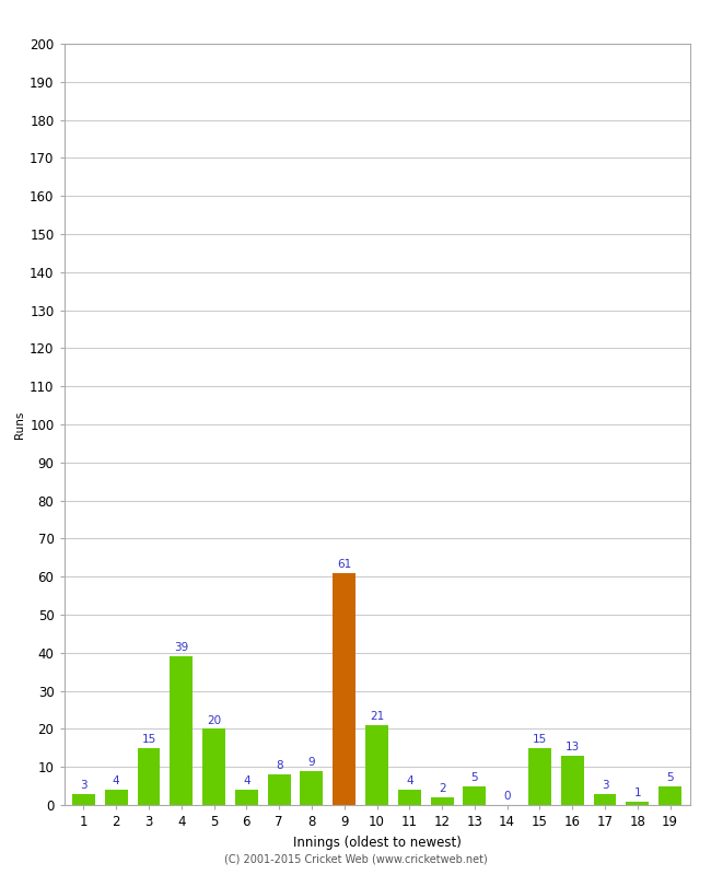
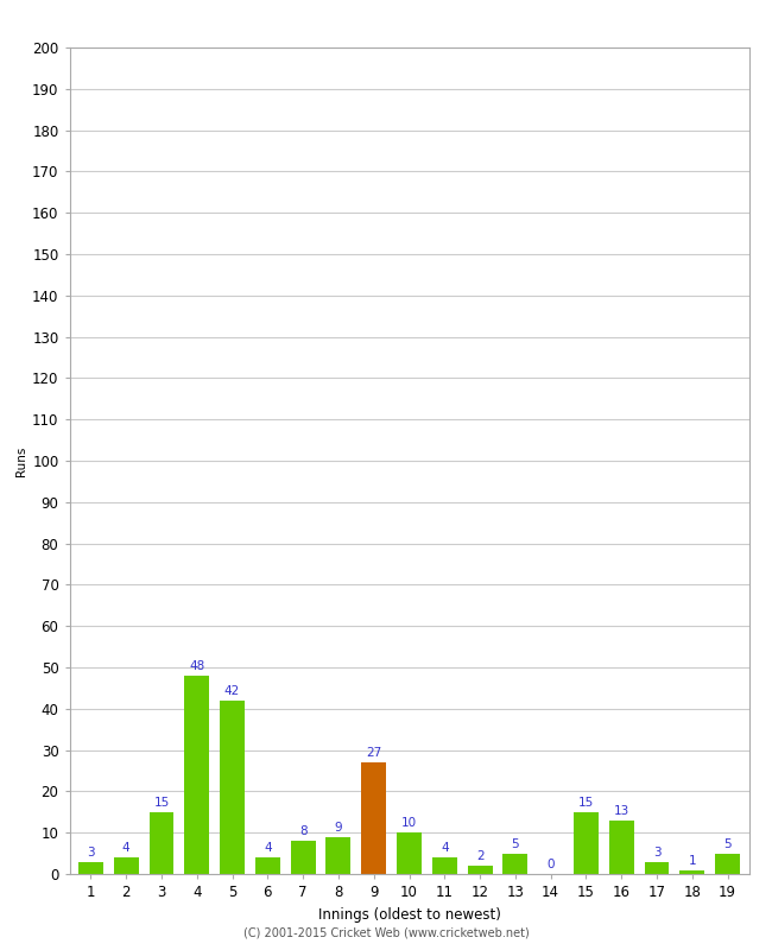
4: 39 -> 48
5: 20 -> 42
9: 61 -> 27
10: 21 -> 10
